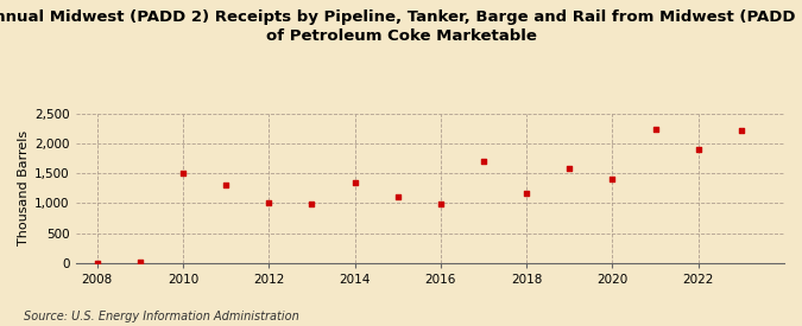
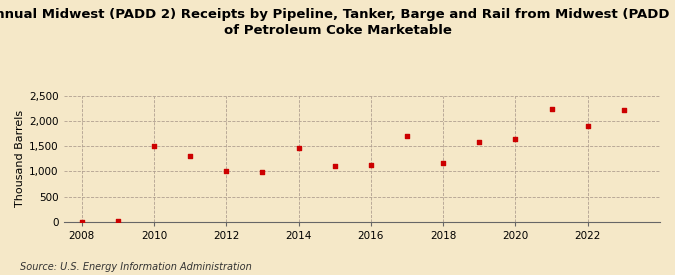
2014: 1,340 -> 1,460
2016: 1,000 -> 1,120
2020: 1,400 -> 1,640
